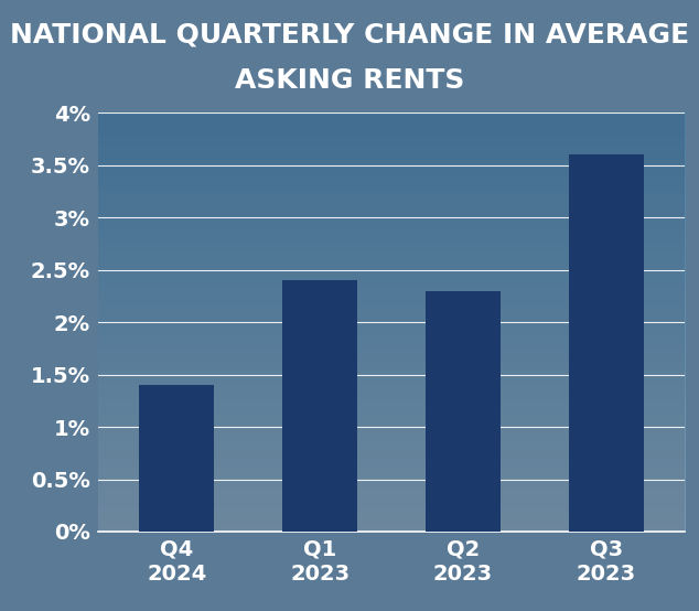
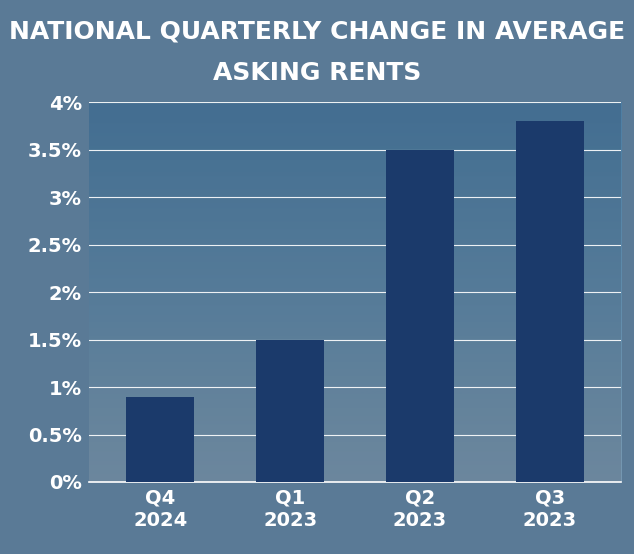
Q4 2024: 1.4% -> 0.9%
Q1 2023: 2.4% -> 1.5%
Q2 2023: 2.3% -> 3.5%
Q3 2023: 3.6% -> 3.8%
